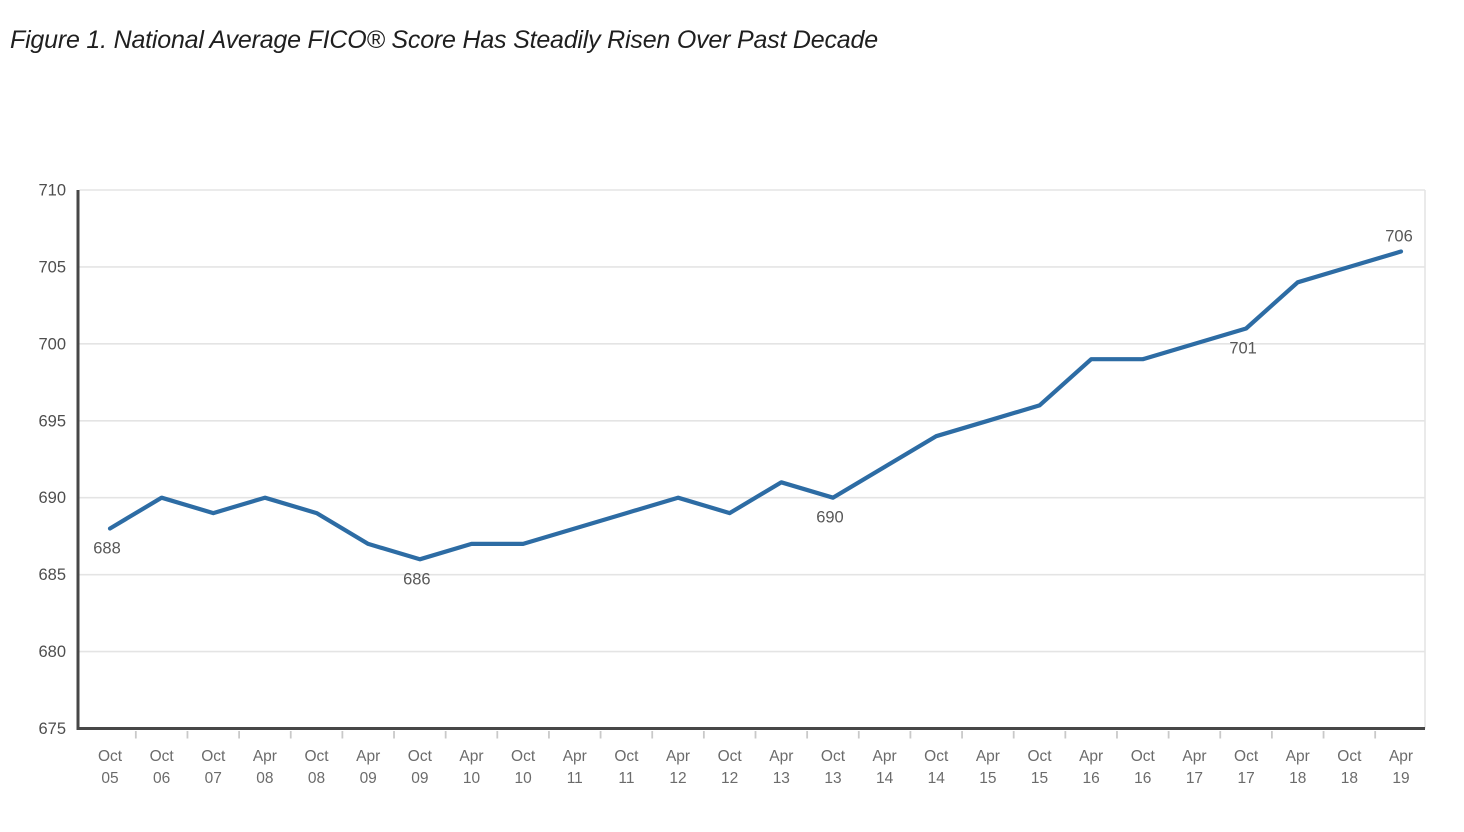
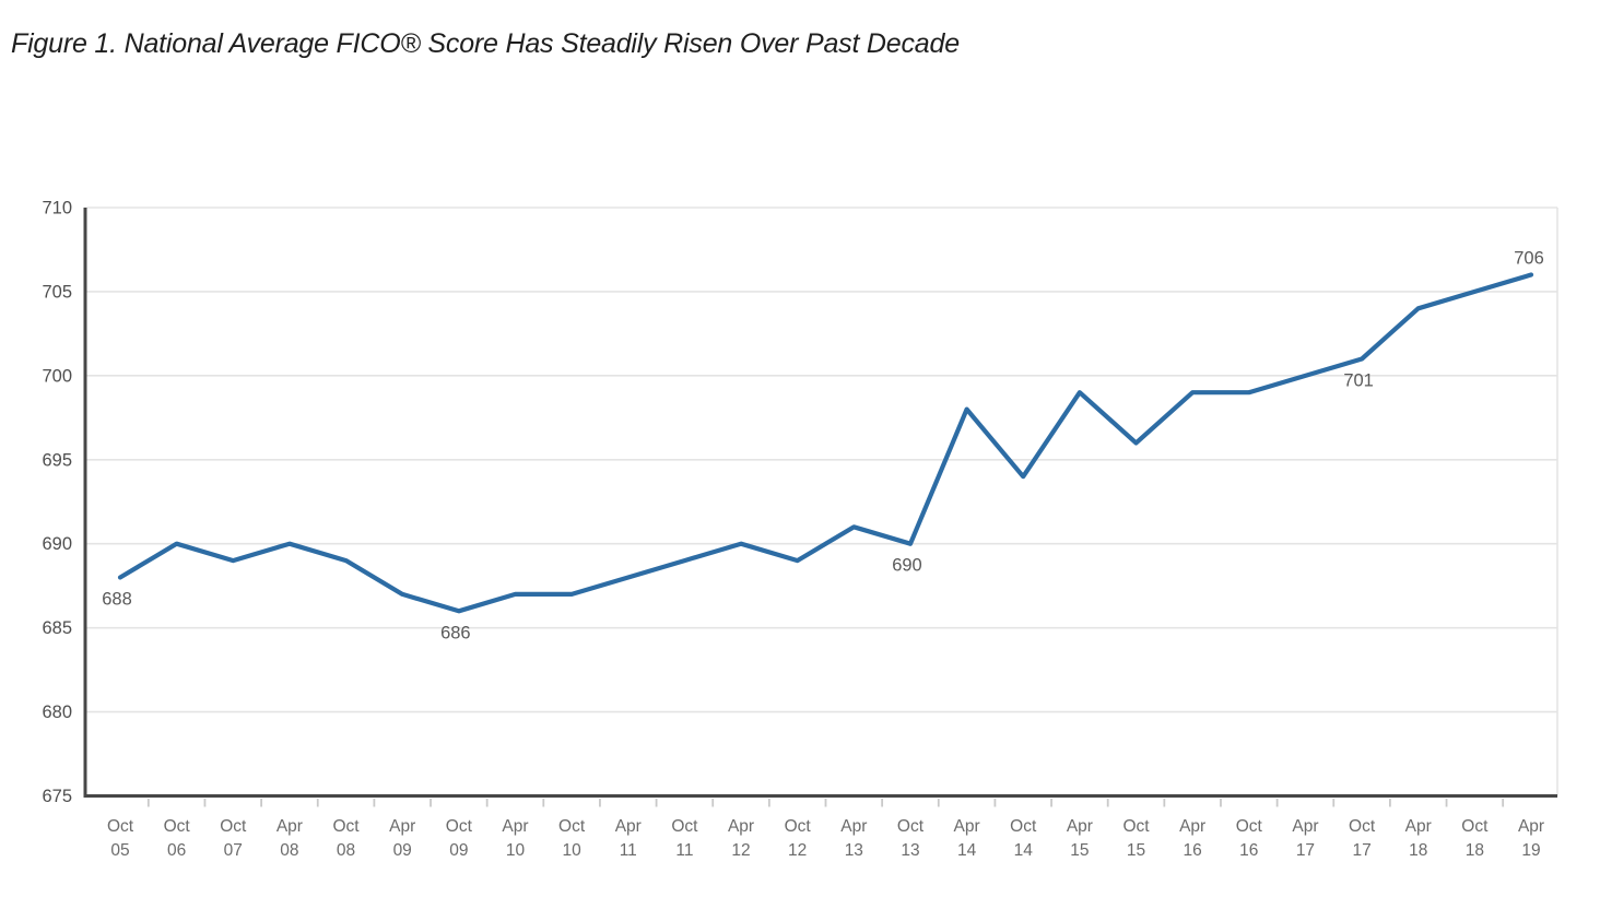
Apr 14: 692 -> 698
Apr 15: 695 -> 699
